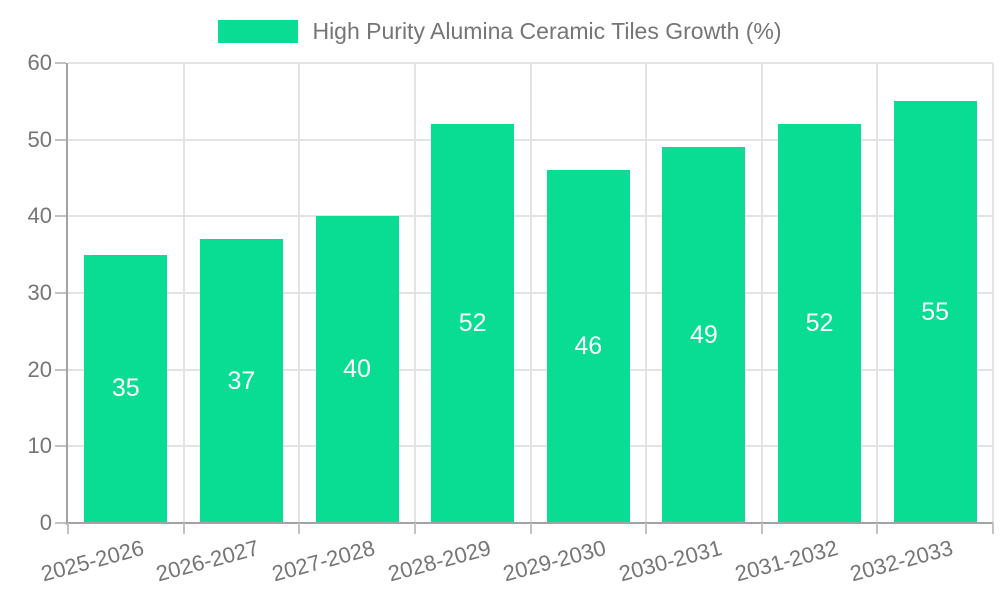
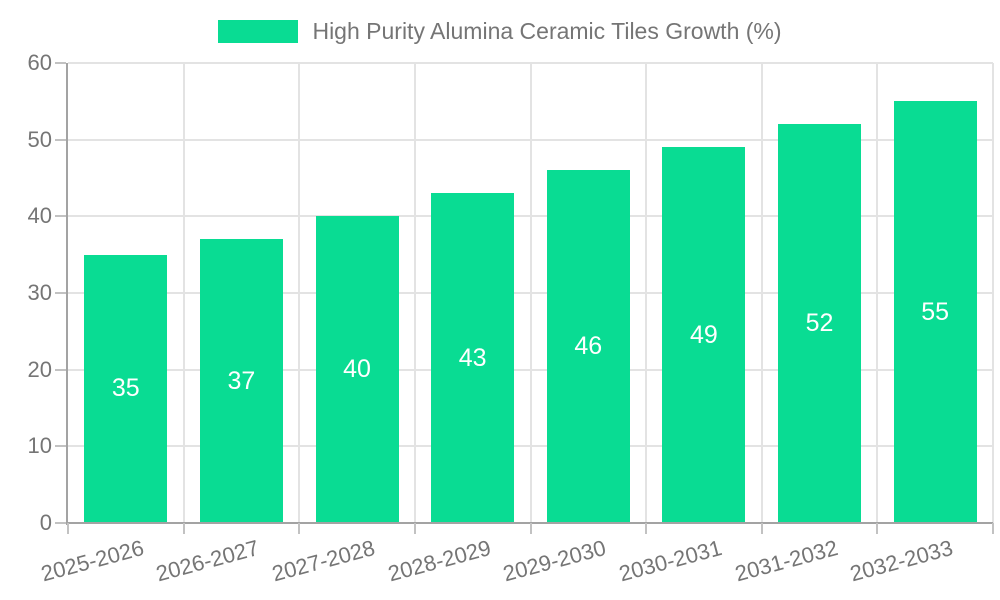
2028-2029: 52 -> 43
